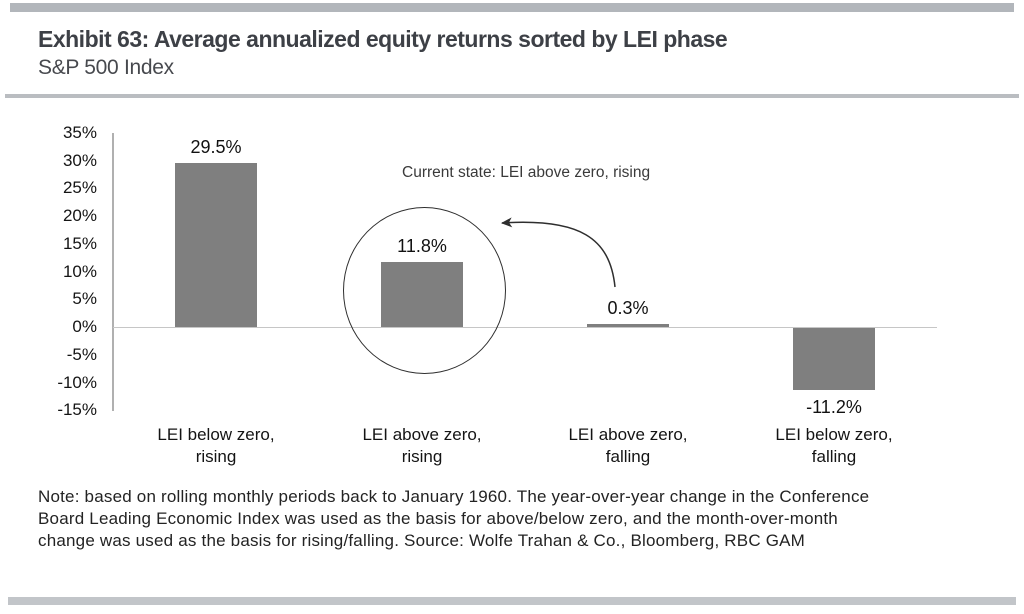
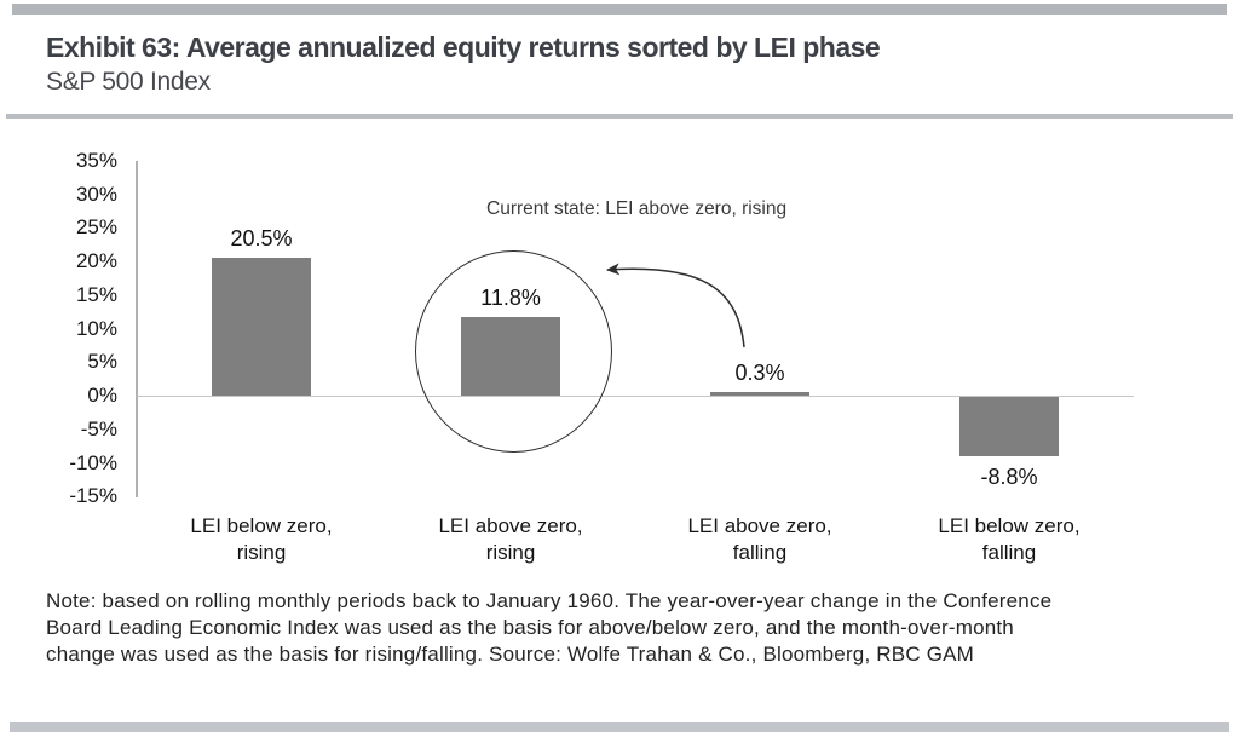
LEI below zero, rising: 29.5% -> 20.5%
LEI below zero, falling: -11.2% -> -8.8%
